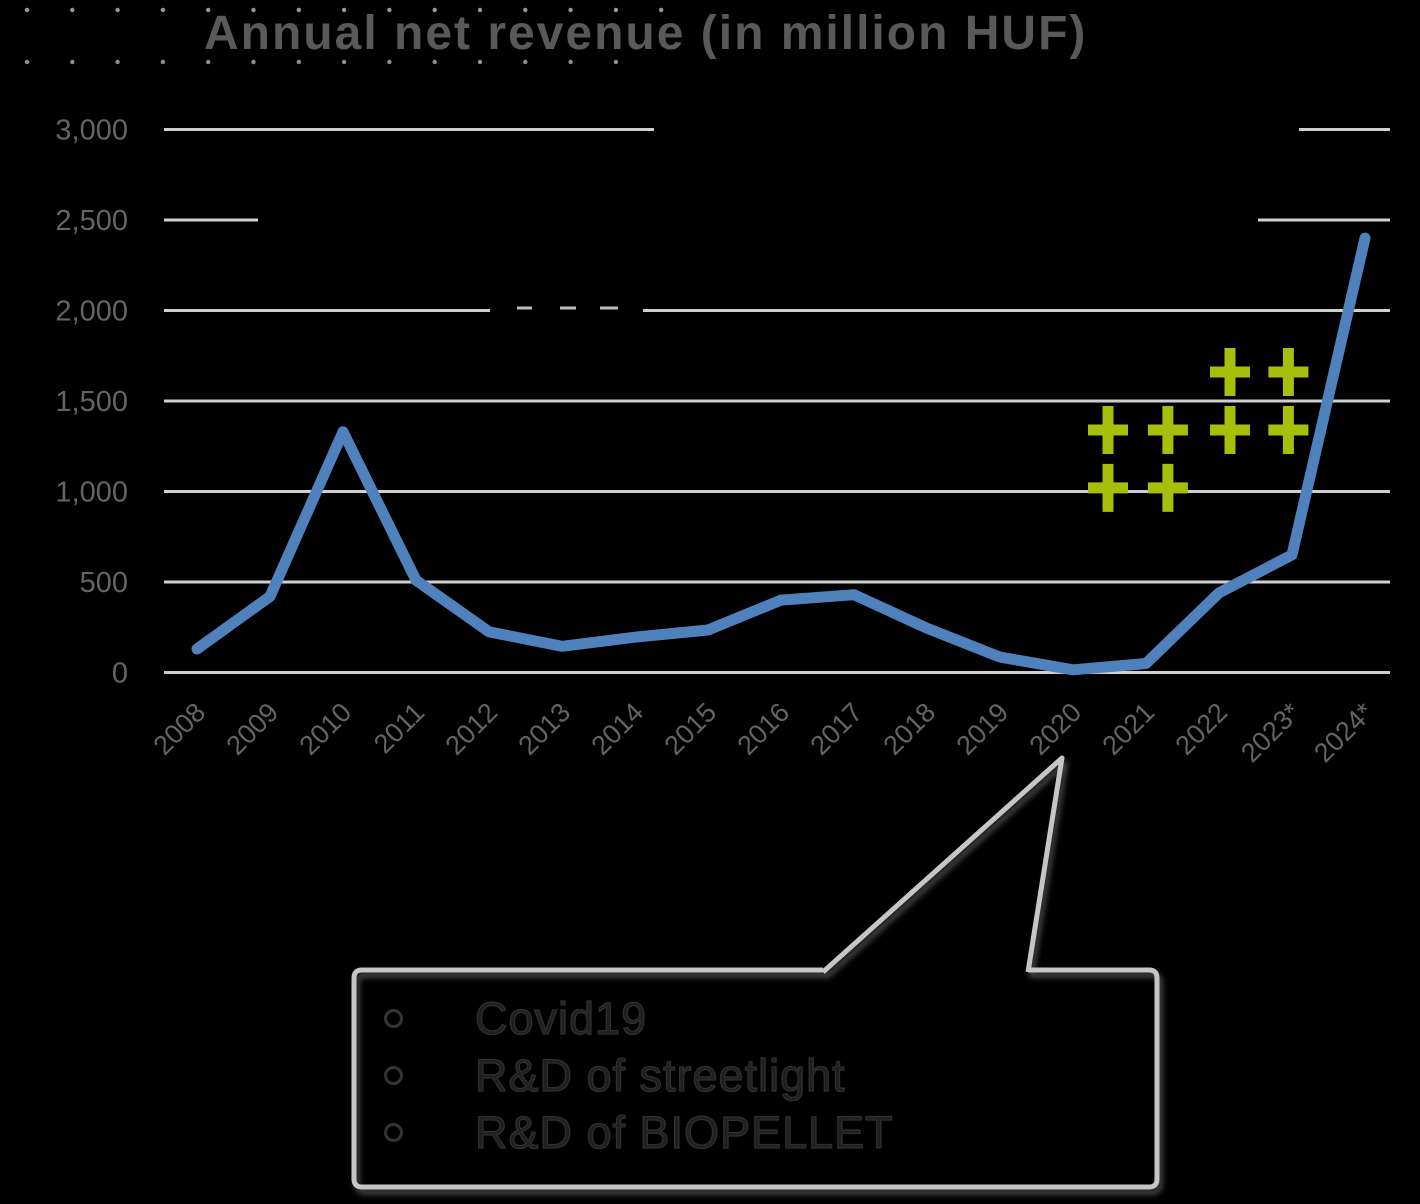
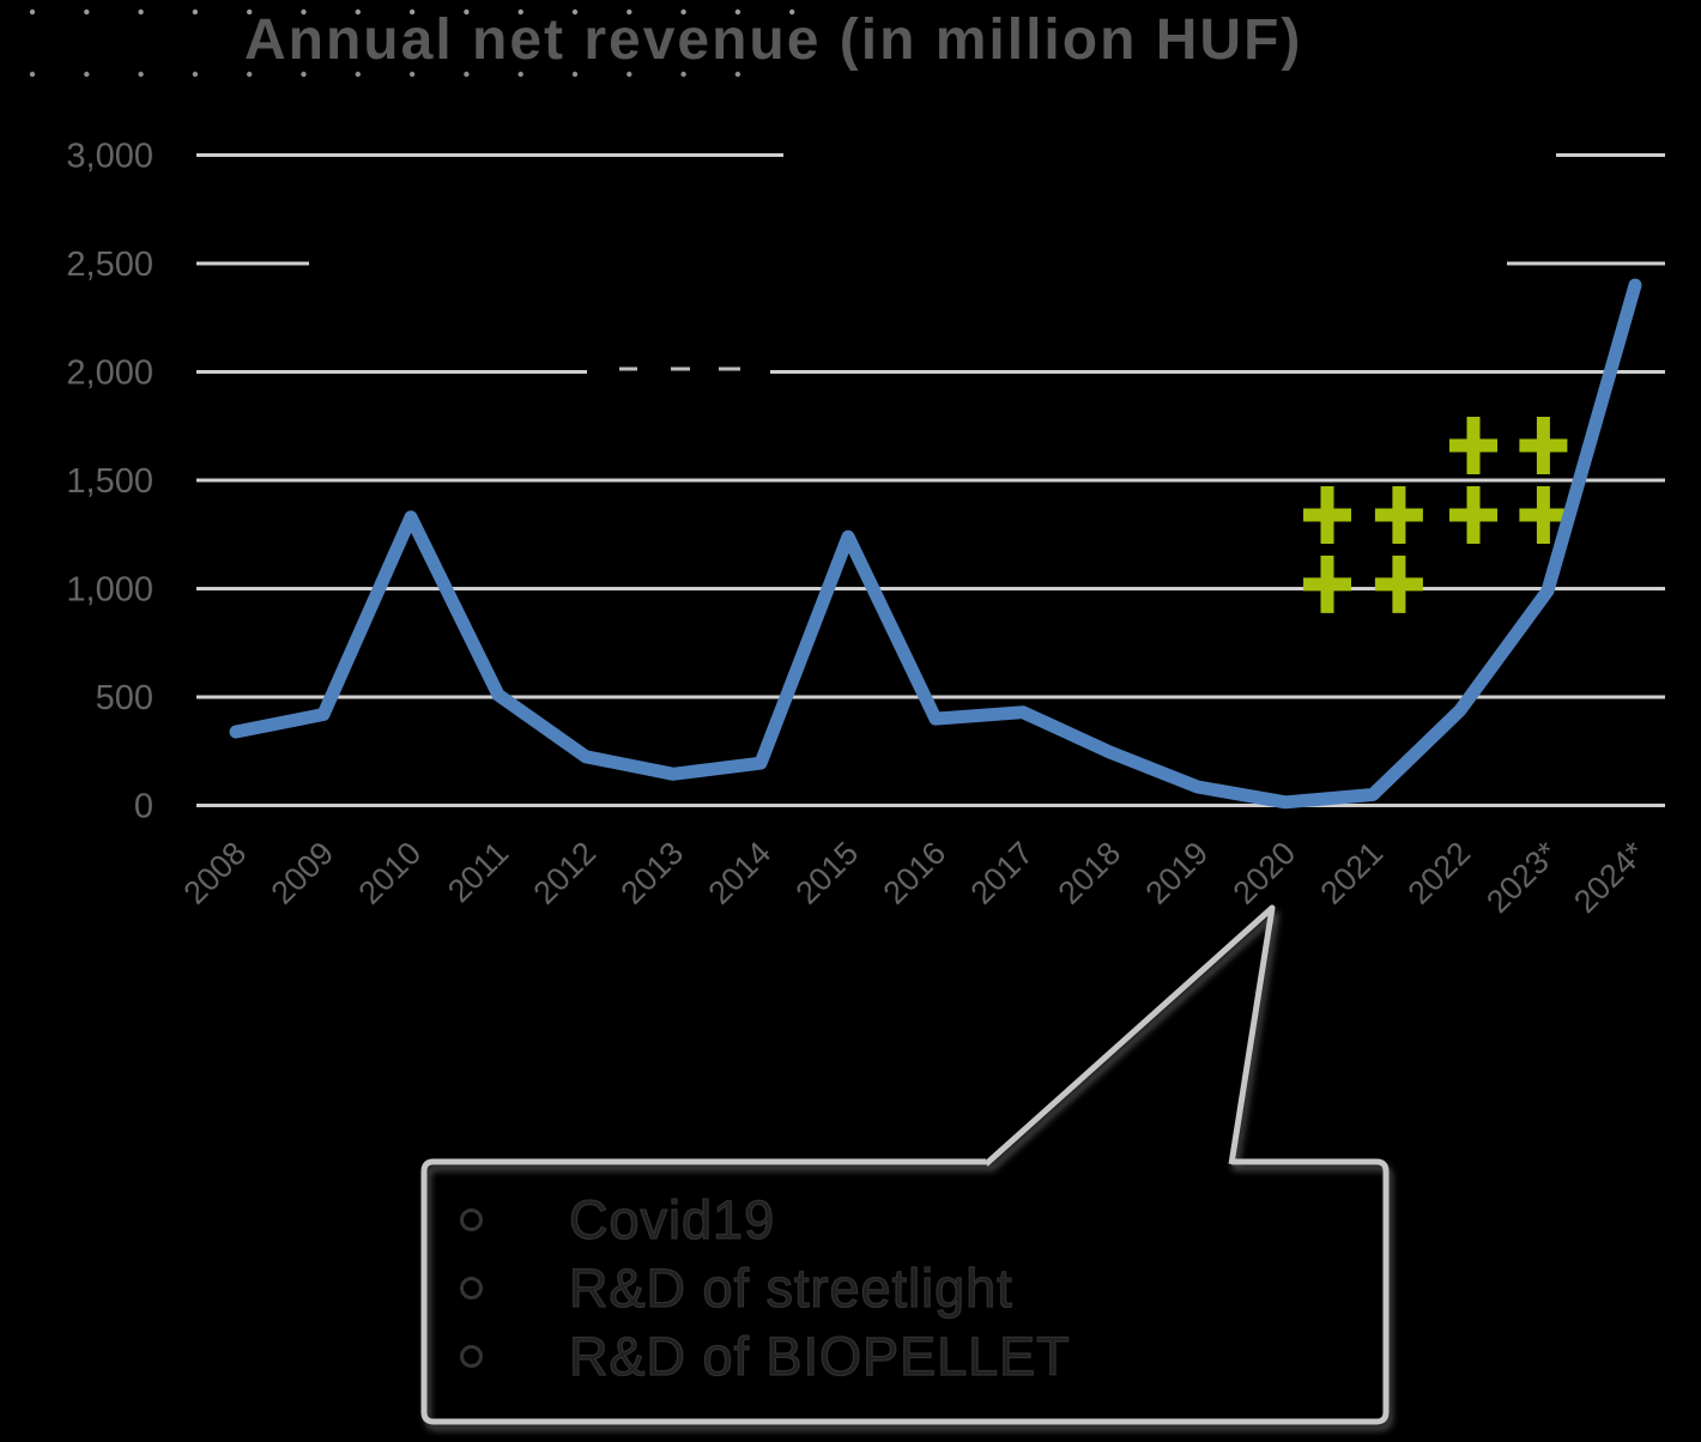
2008: 130 -> 340
2015: 240 -> 1240
2023*: 650 -> 990
